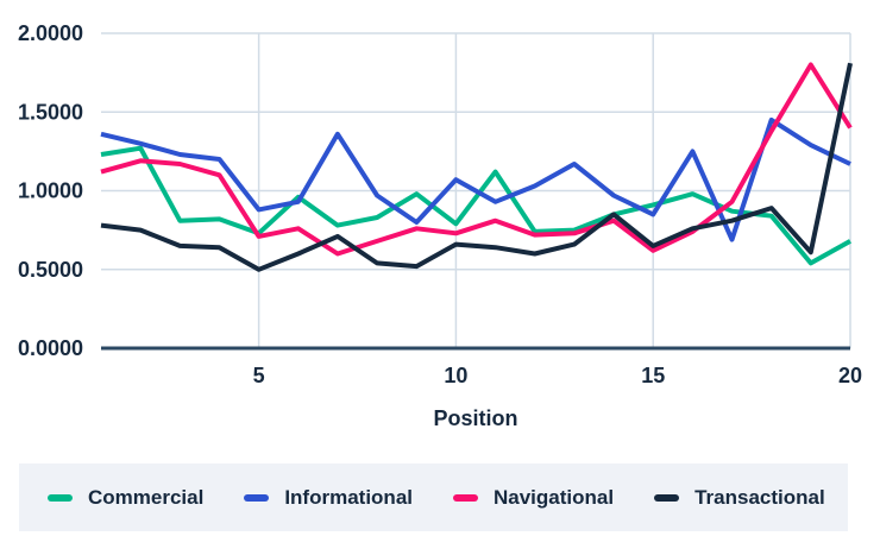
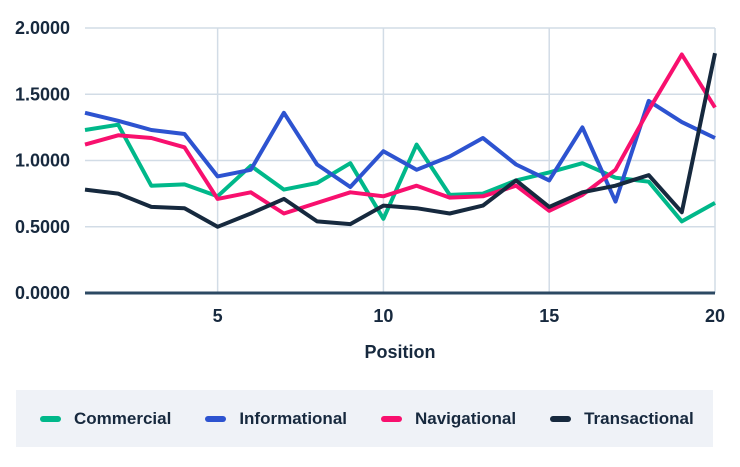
Commercial/10: 0.79 -> 0.56
